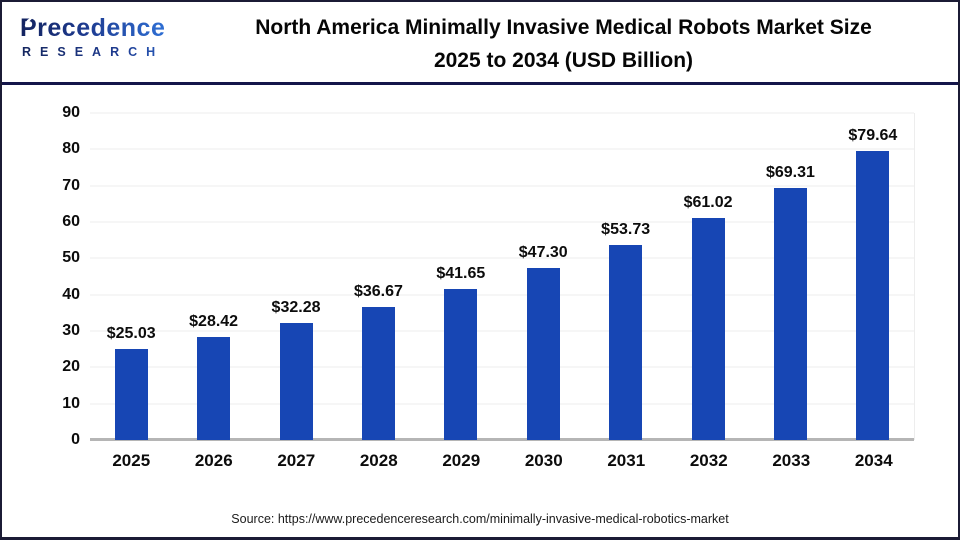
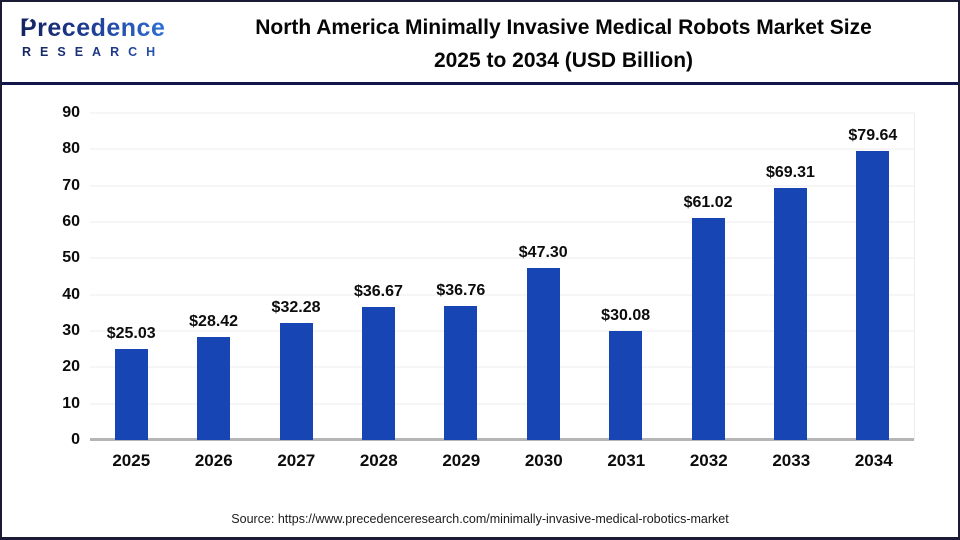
2029: $41.65 -> $36.76
2031: $53.73 -> $30.08
